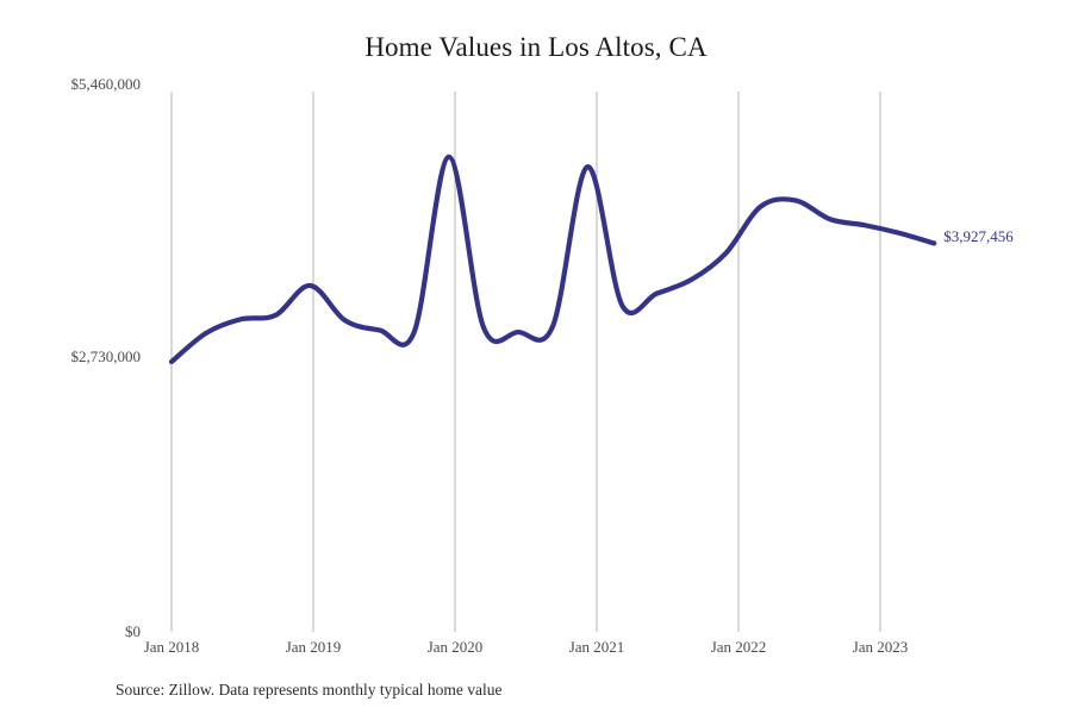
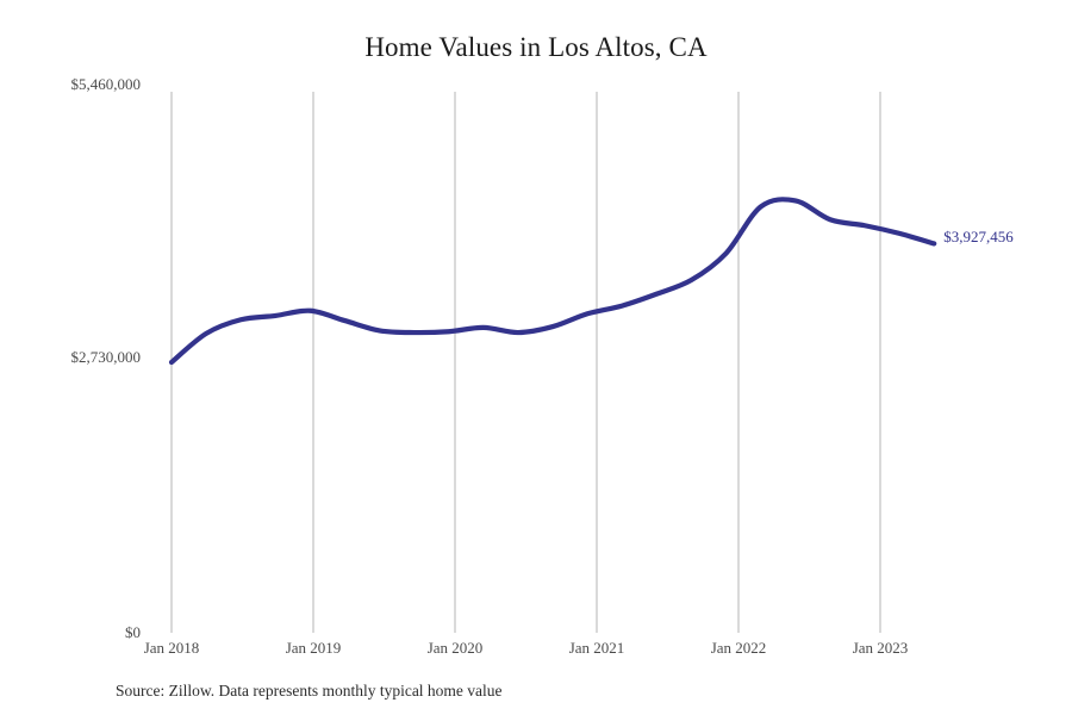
Jan 2019: $3500000 -> $3200000
Jan 2020: $4800000 -> $3000000
Jan 2021: $4700000 -> $3200000
